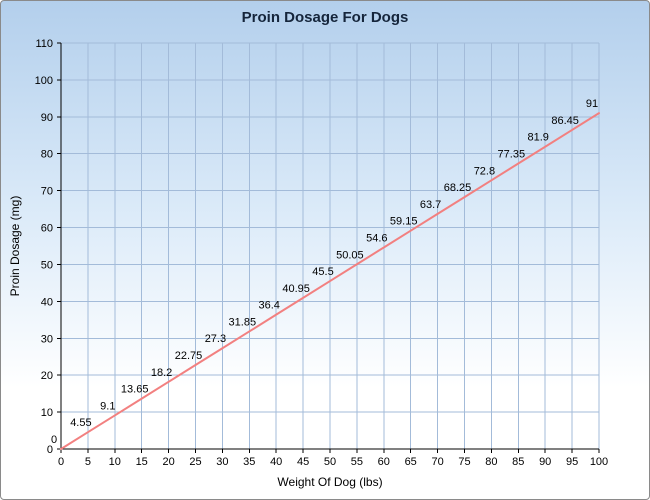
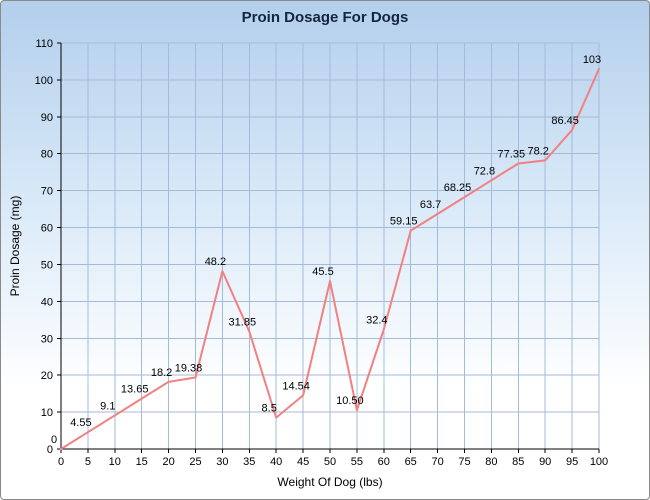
25: 22.75 -> 19.38
30: 27.3 -> 48.2
40: 36.4 -> 8.5
45: 40.95 -> 14.54
55: 50.05 -> 10.50
60: 54.6 -> 32.4
90: 81.9 -> 78.2
100: 91 -> 103
